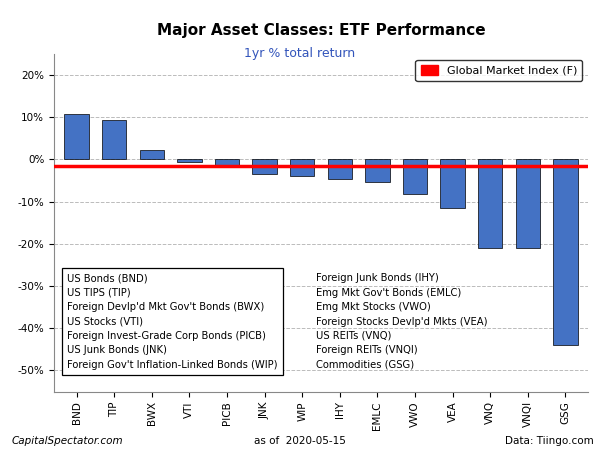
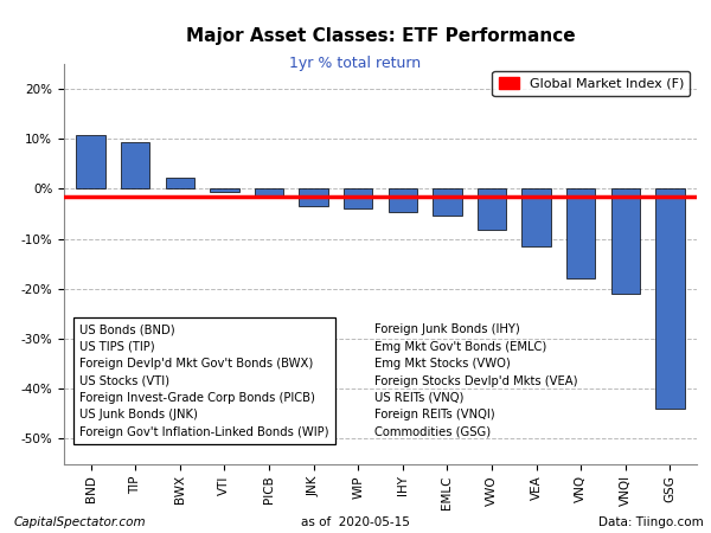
VNQ: -21.0% -> -18.0%
